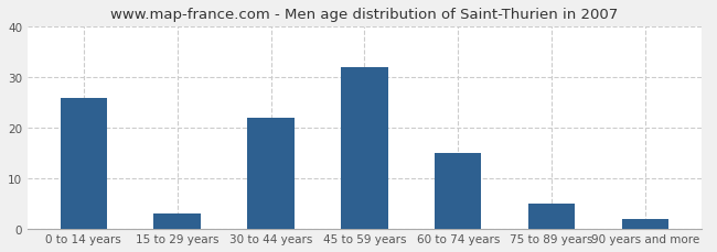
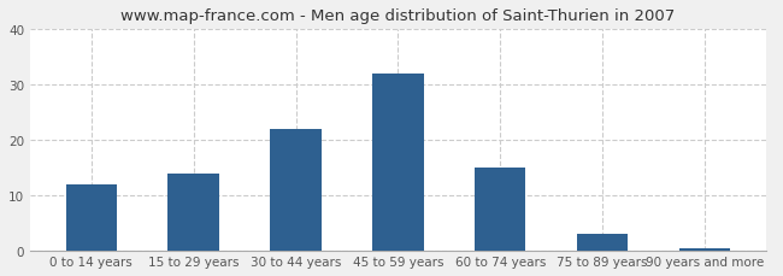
0 to 14 years: 26.0 -> 12.0
15 to 29 years: 3.0 -> 14.0
75 to 89 years: 5.0 -> 3.0
90 years and more: 2.0 -> 0.5
